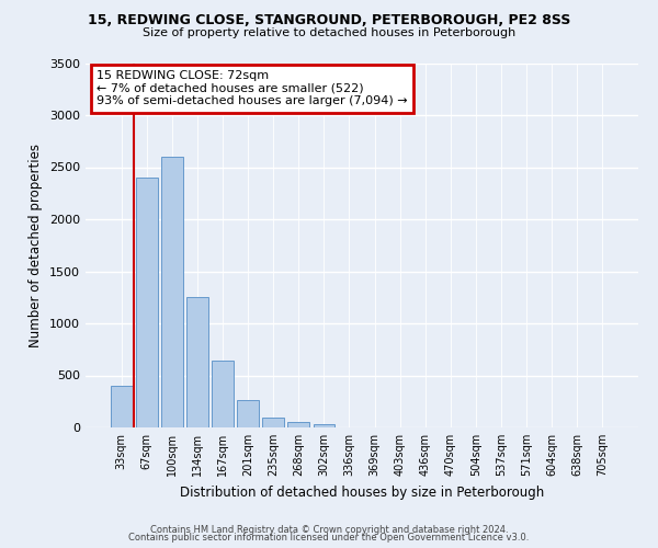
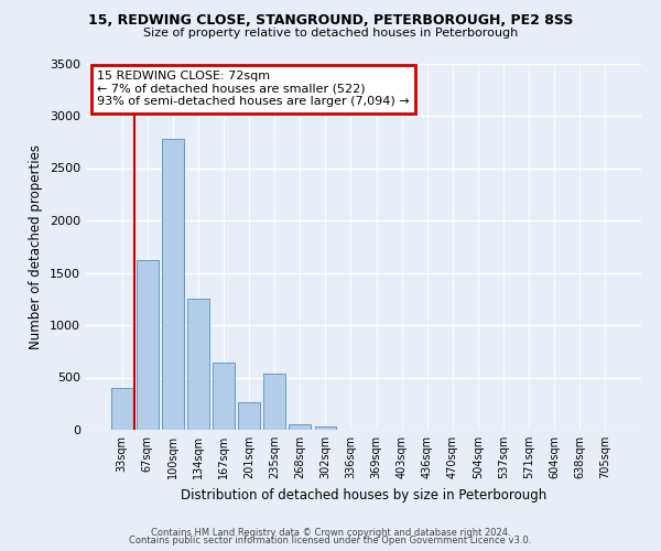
67sqm: 2400 -> 1620
100sqm: 2600 -> 2780
235sqm: 100 -> 540
